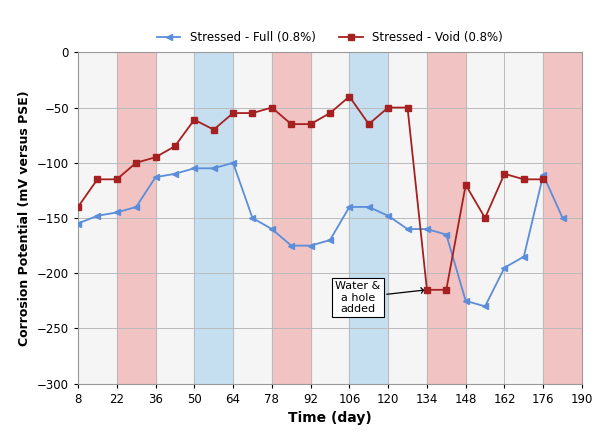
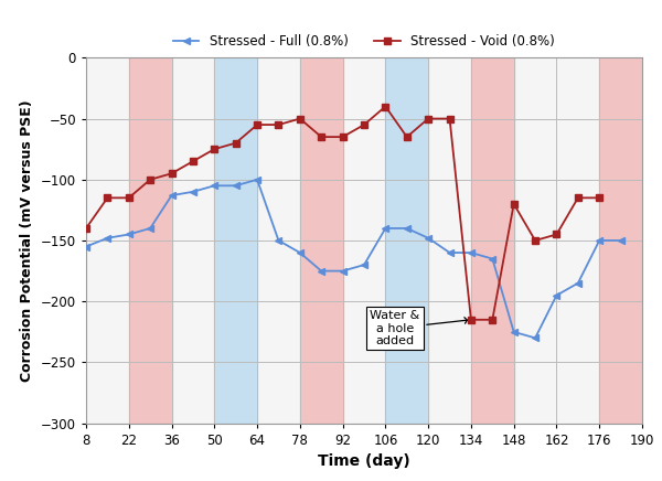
Stressed - Void (0.8%)/50: -61 -> -75
Stressed - Void (0.8%)/162: -110 -> -145
Stressed - Full (0.8%)/176: -111 -> -150
